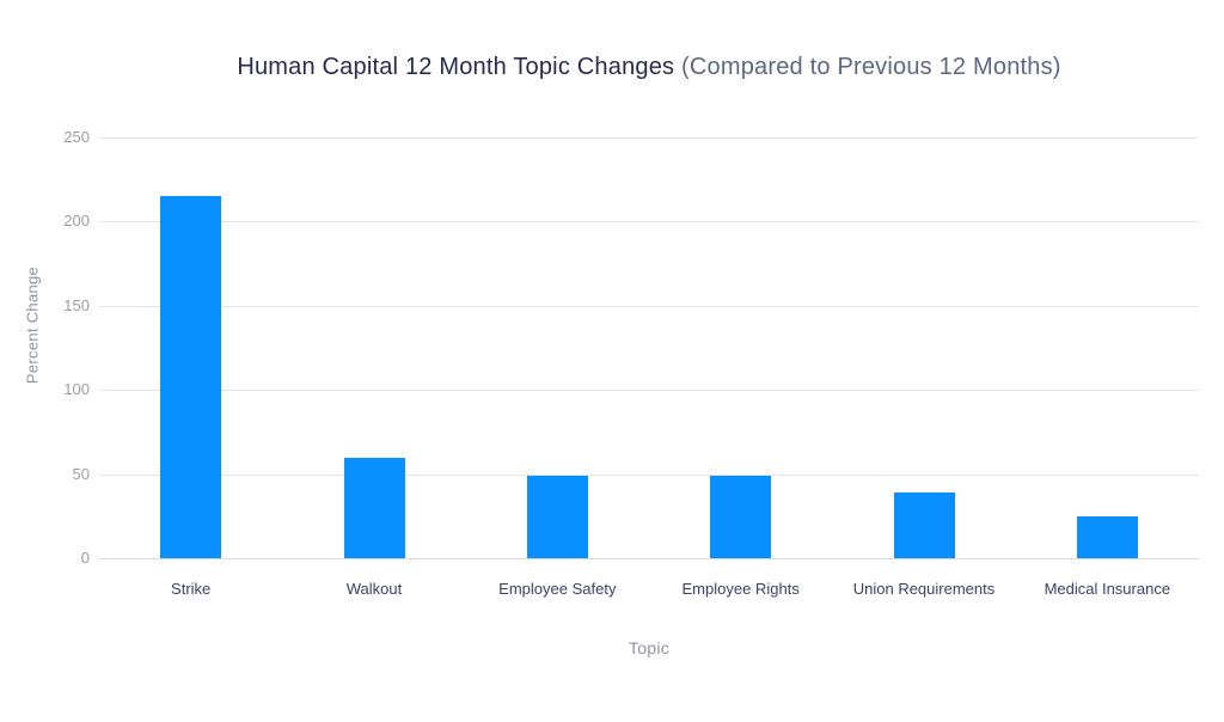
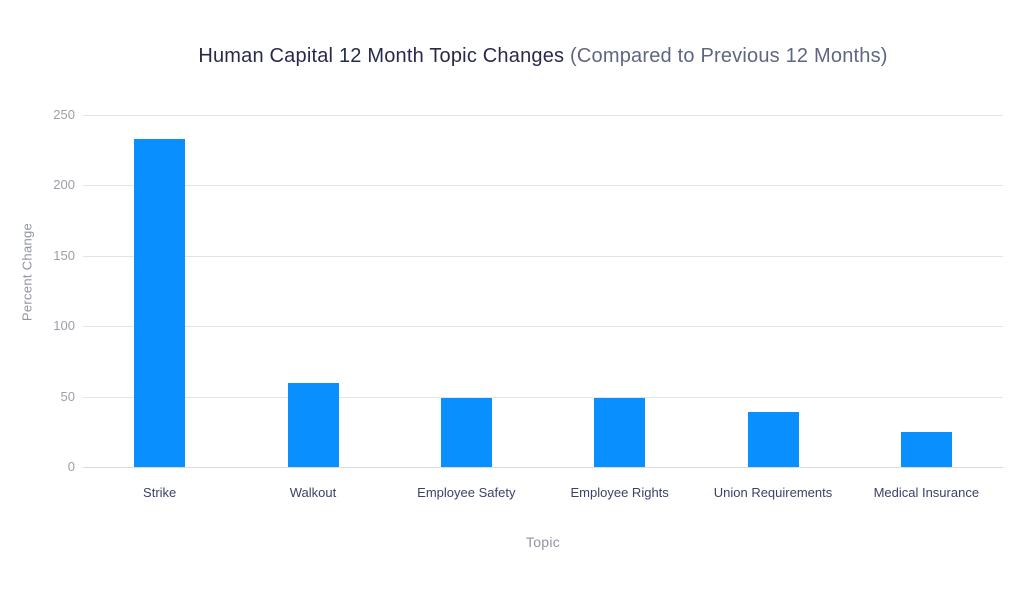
Strike: 215 -> 233
